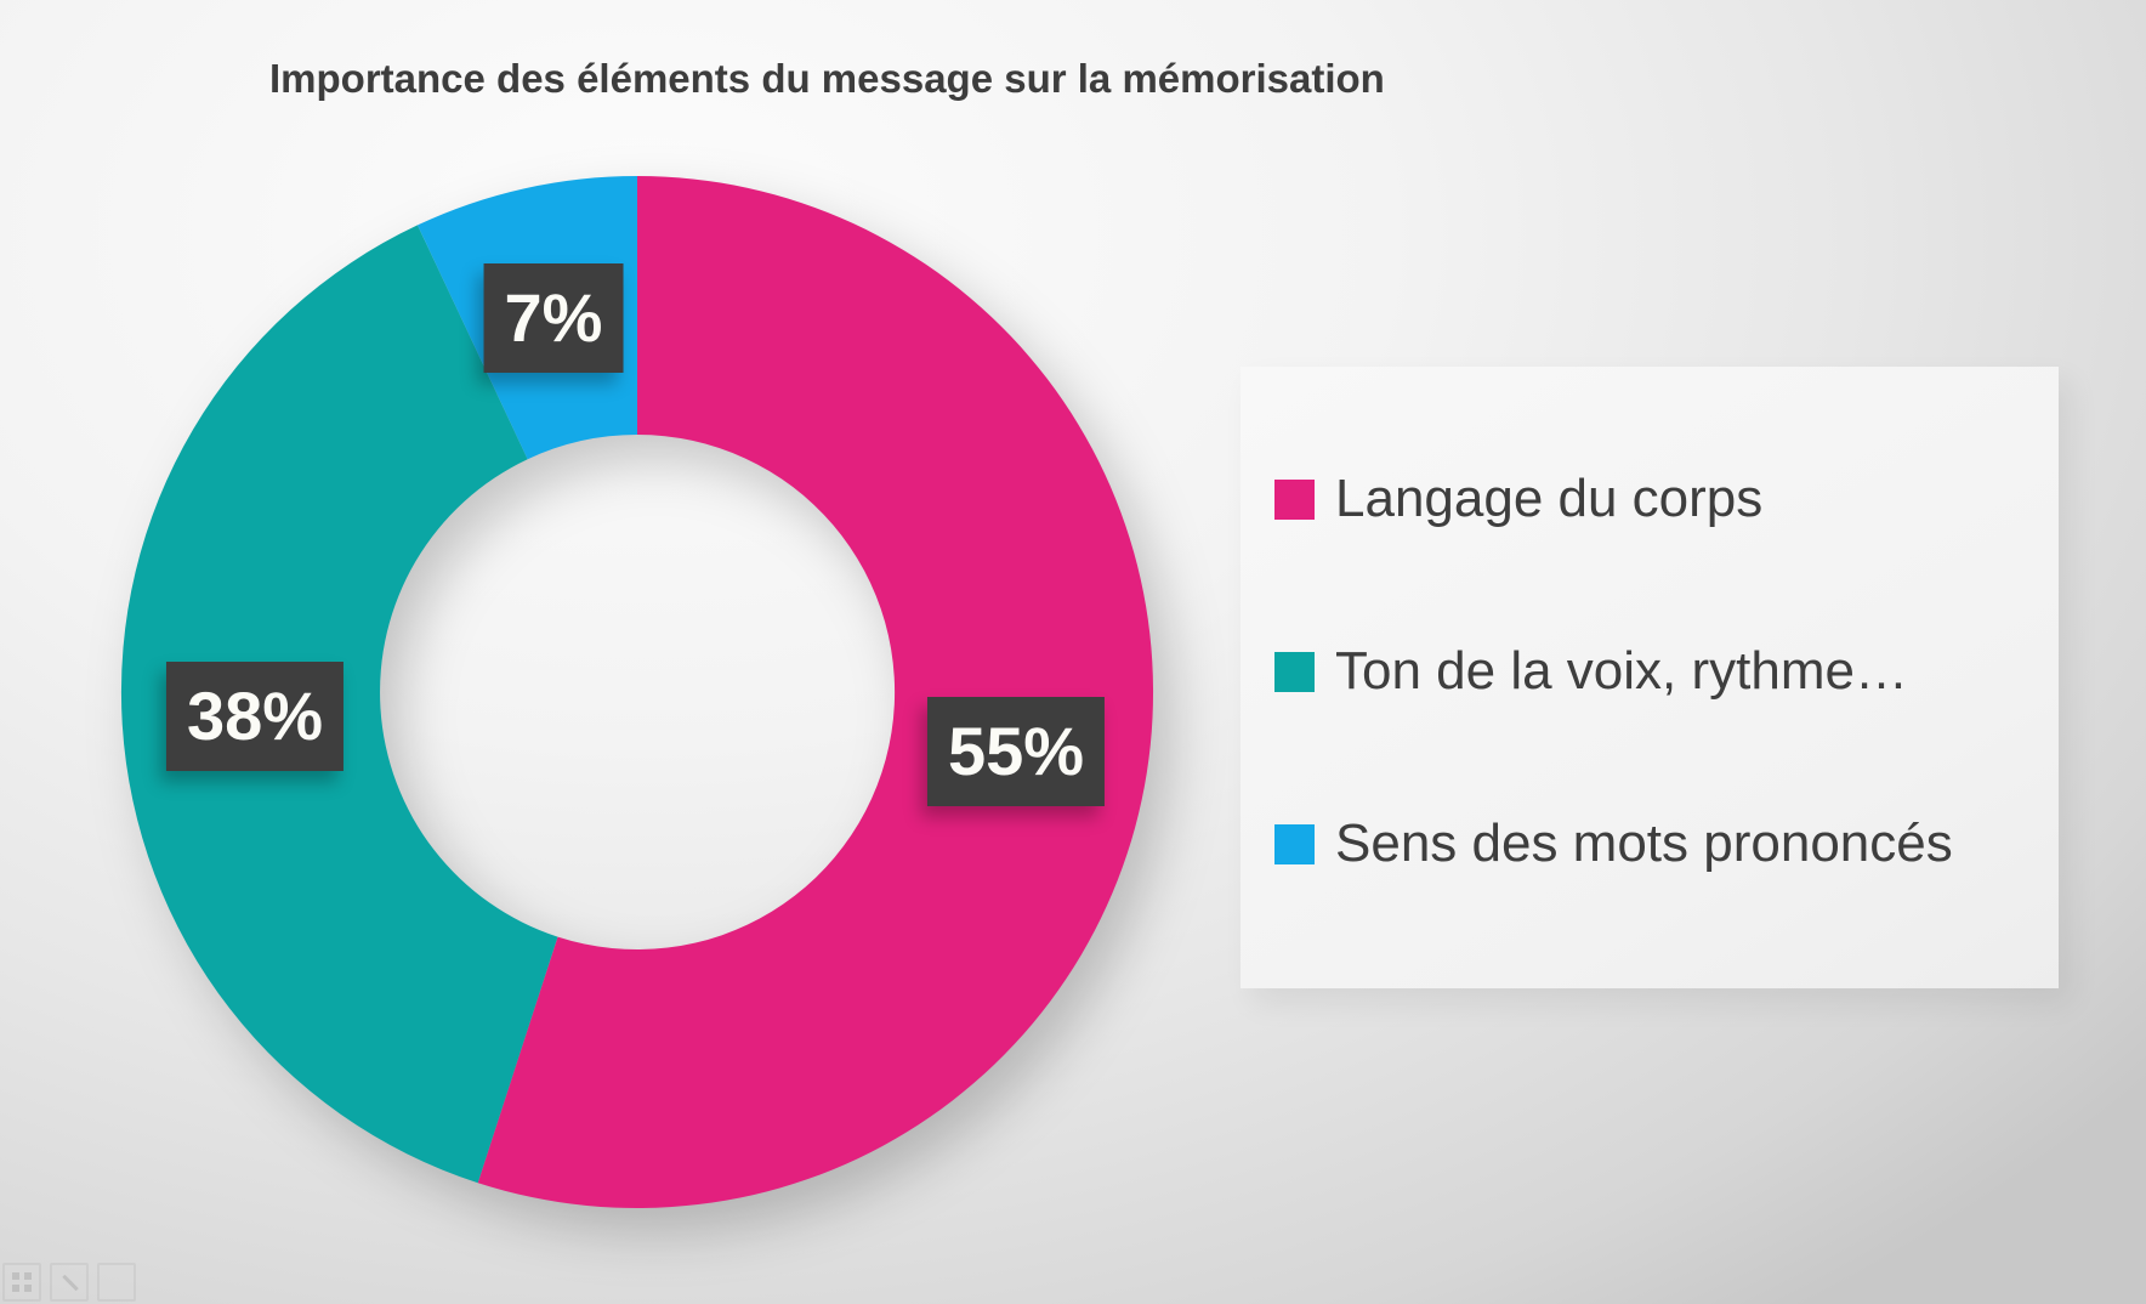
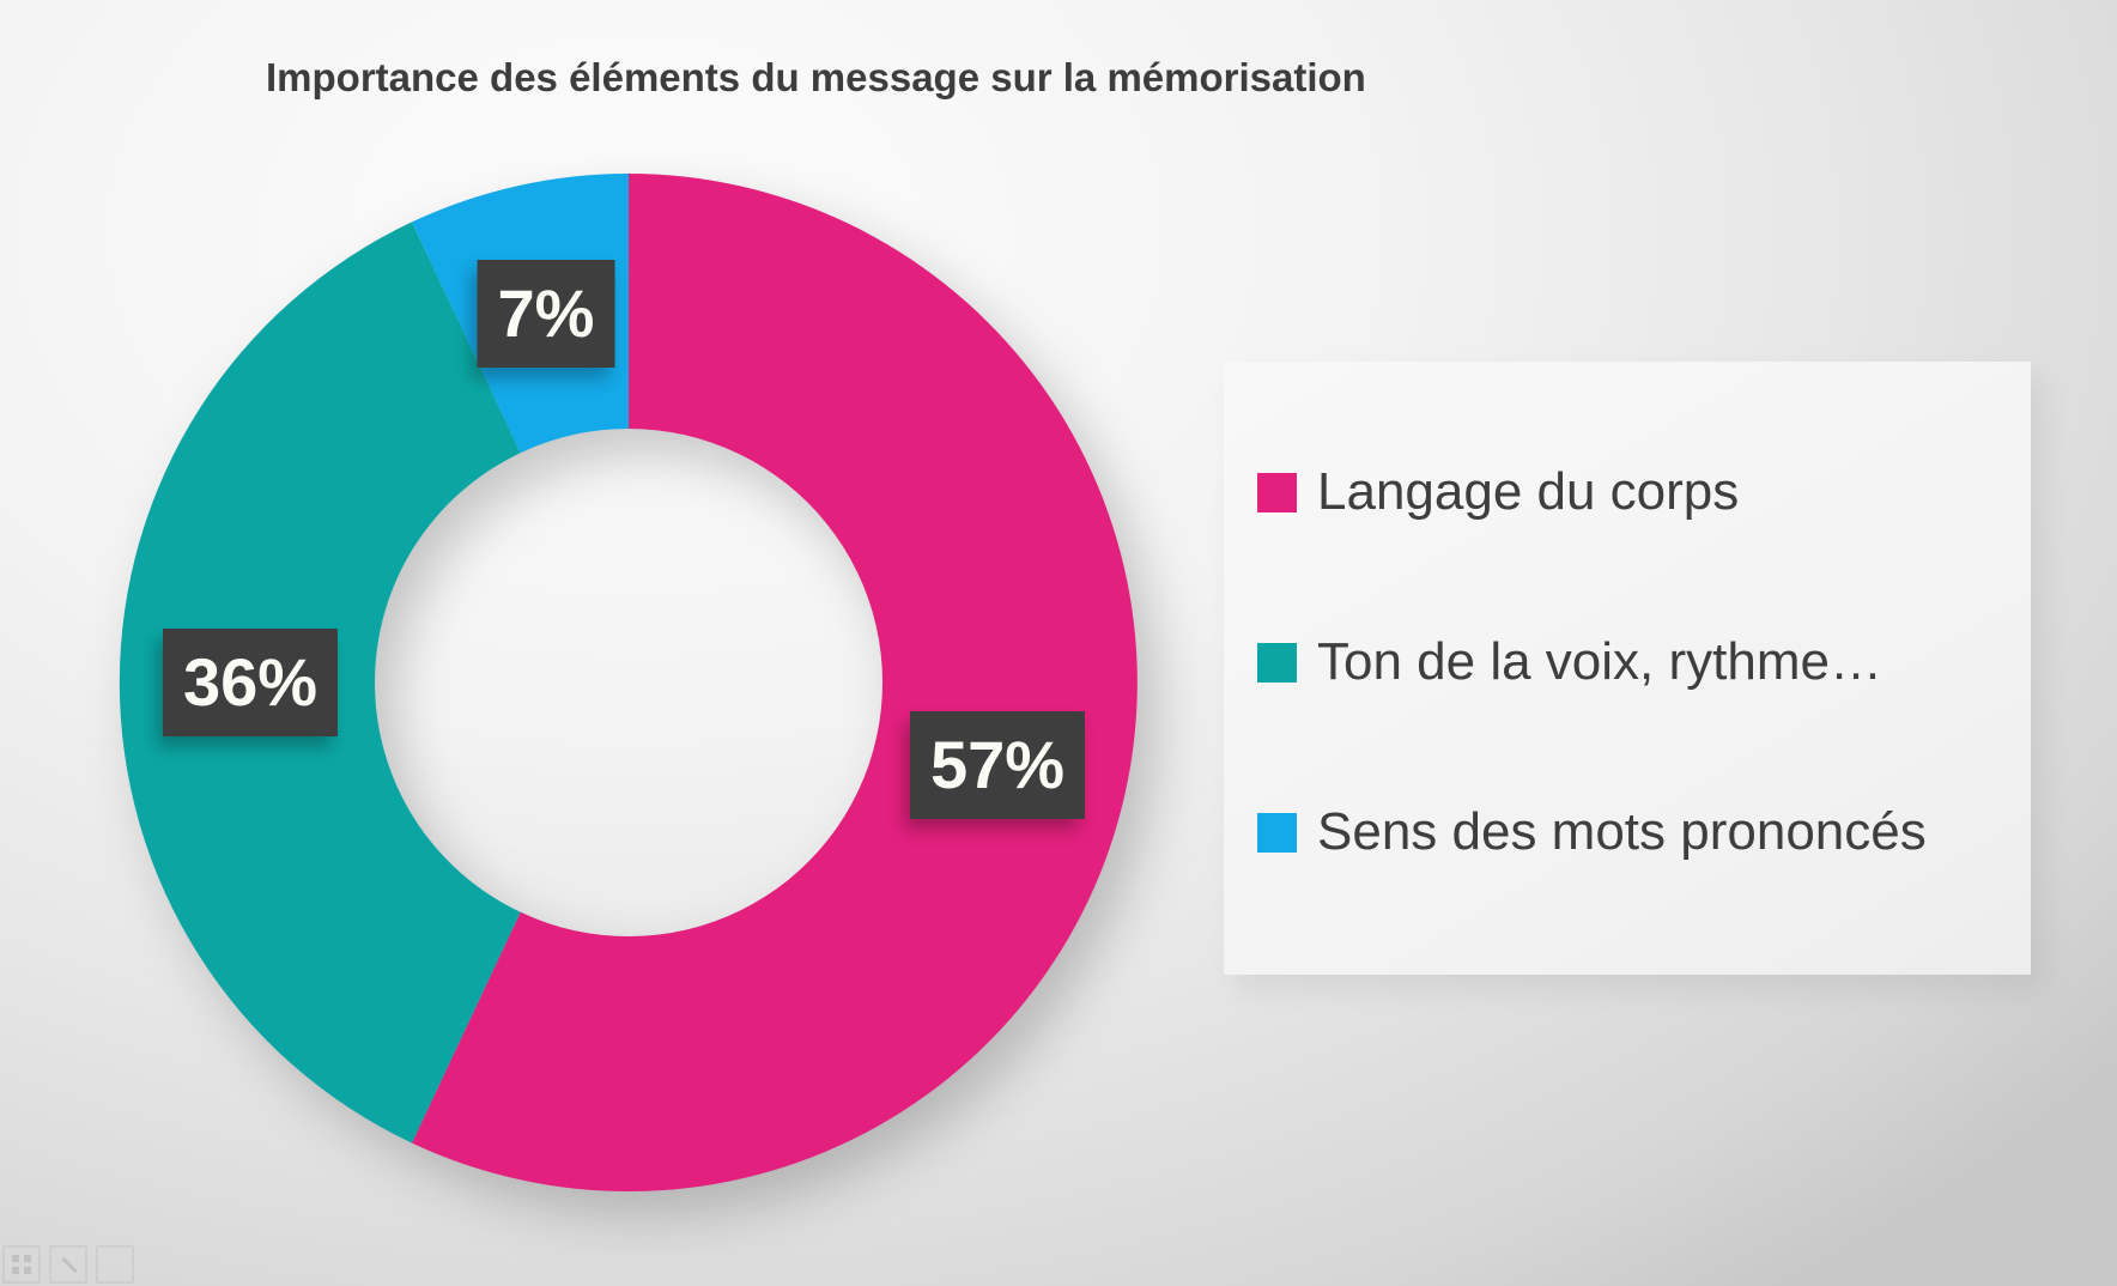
Langage du corps: 55% -> 57%
Ton de la voix, rythme…: 38% -> 36%
